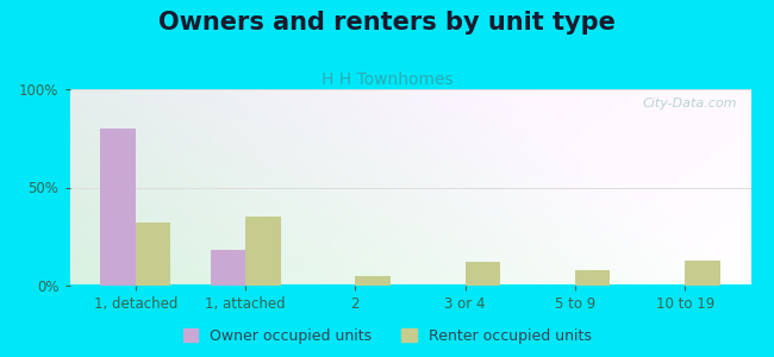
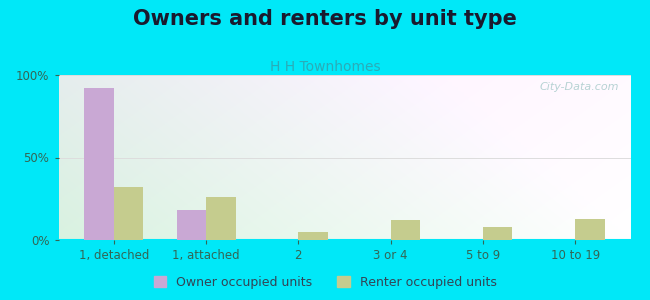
Owner occupied units/1, detached: 80% -> 92%
Renter occupied units/1, attached: 35% -> 26%
